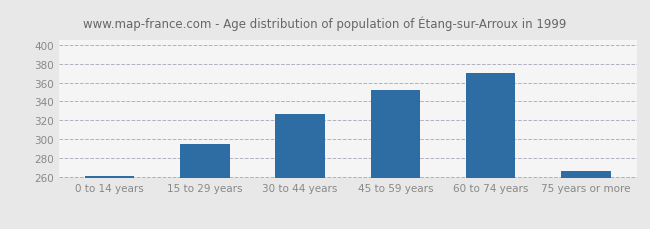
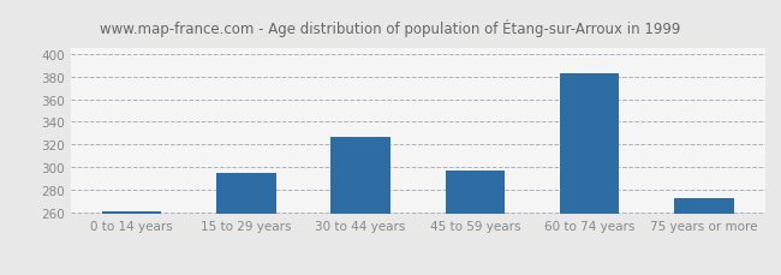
45 to 59 years: 352 -> 297
60 to 74 years: 370 -> 383
75 years or more: 266 -> 272
